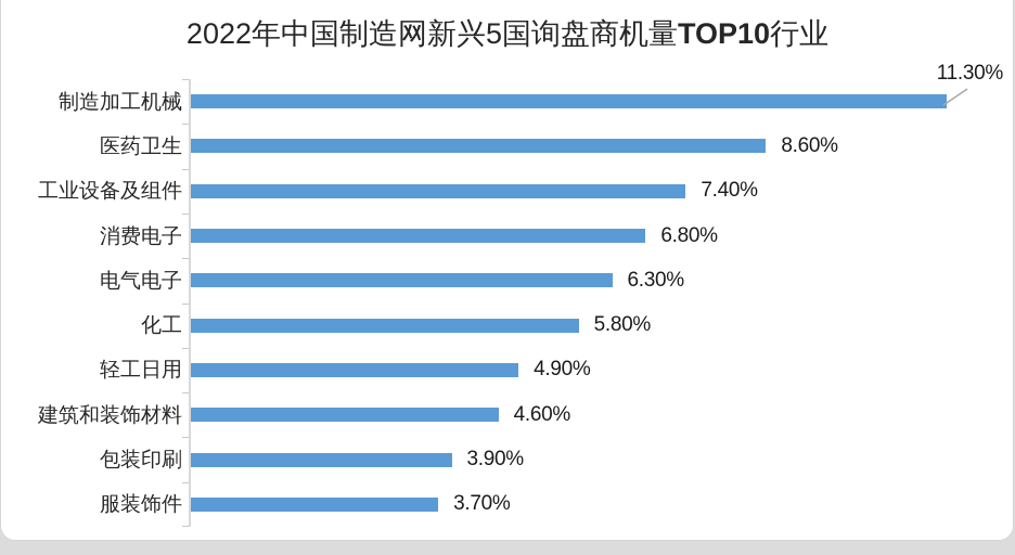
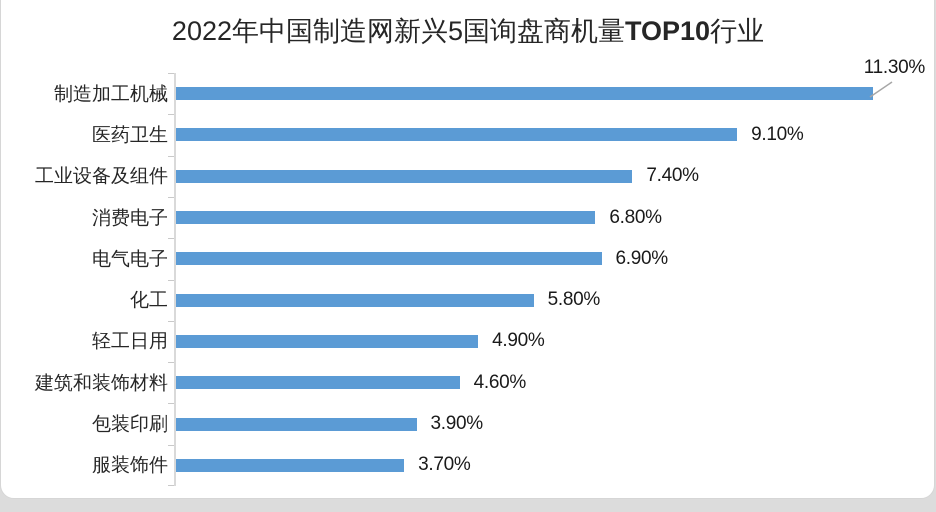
医药卫生: 8.60% -> 9.10%
电气电子: 6.30% -> 6.90%
